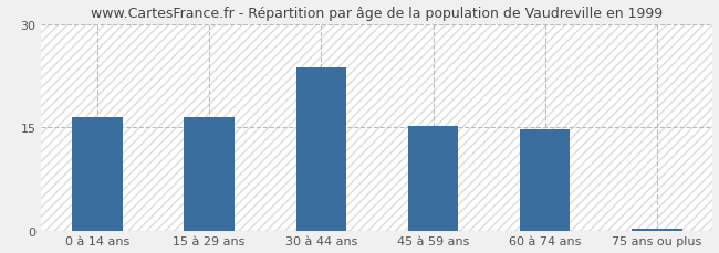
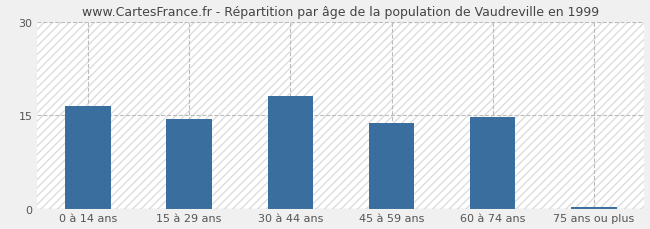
15 à 29 ans: 16.4 -> 14.3
30 à 44 ans: 23.6 -> 18.0
45 à 59 ans: 15.2 -> 13.8
